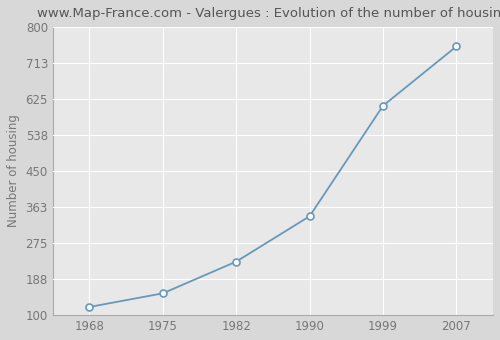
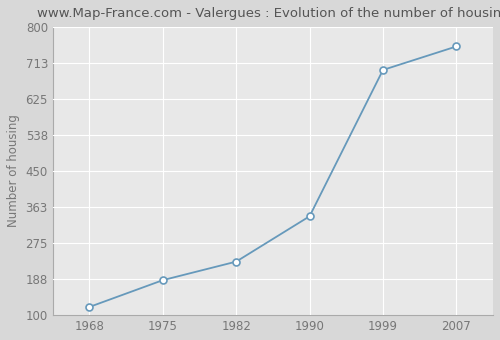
1975: 153 -> 185
1999: 608 -> 695
